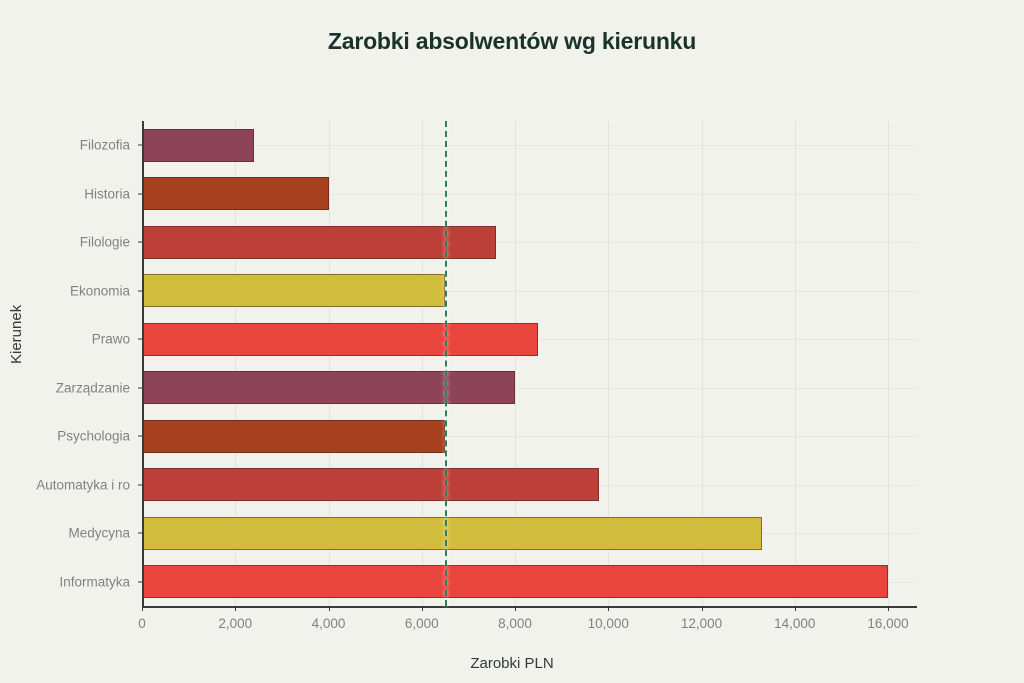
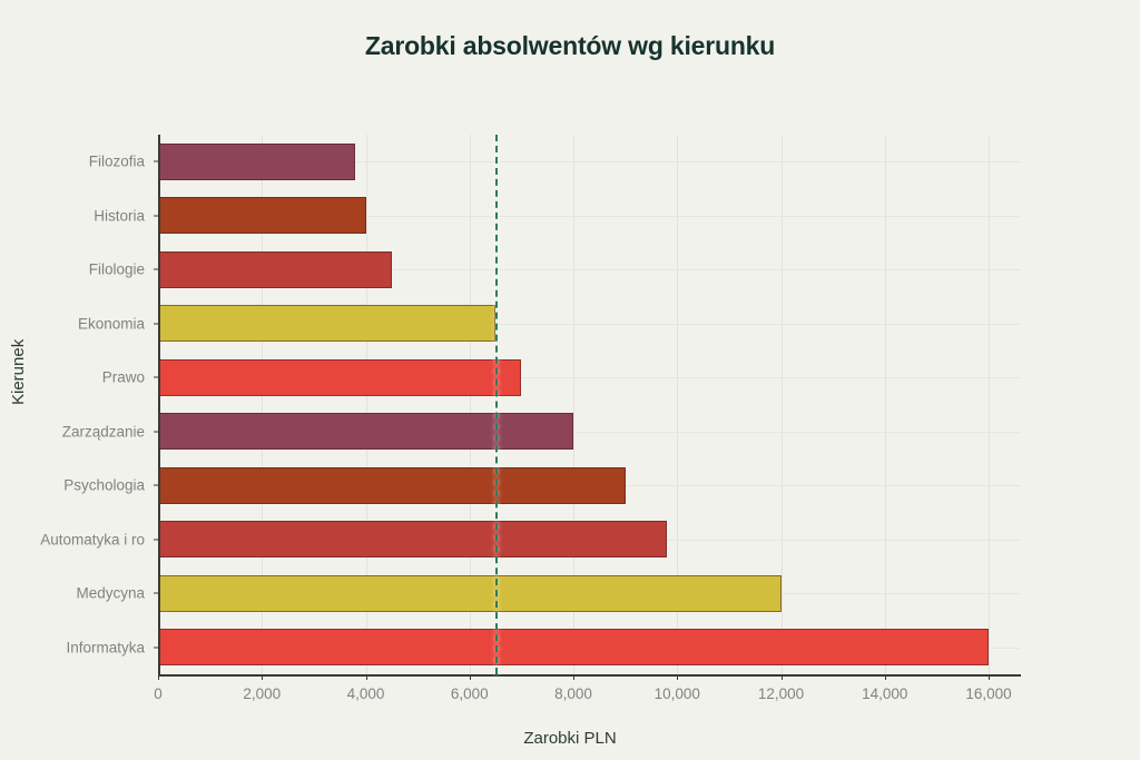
Filozofia: 2400 -> 3800
Filologie: 7600 -> 4500
Prawo: 8500 -> 7000
Psychologia: 6500 -> 9000
Medycyna: 13300 -> 12000
